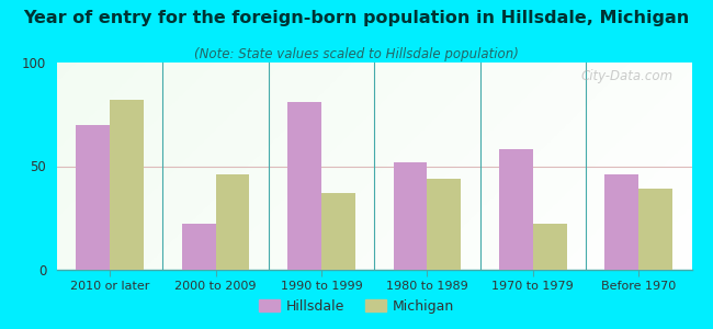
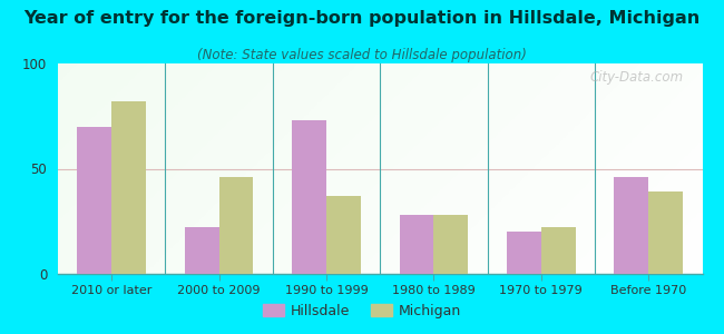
Hillsdale/1990 to 1999: 81 -> 73
Hillsdale/1980 to 1989: 52 -> 28
Michigan/1980 to 1989: 44 -> 28
Hillsdale/1970 to 1979: 58 -> 20
